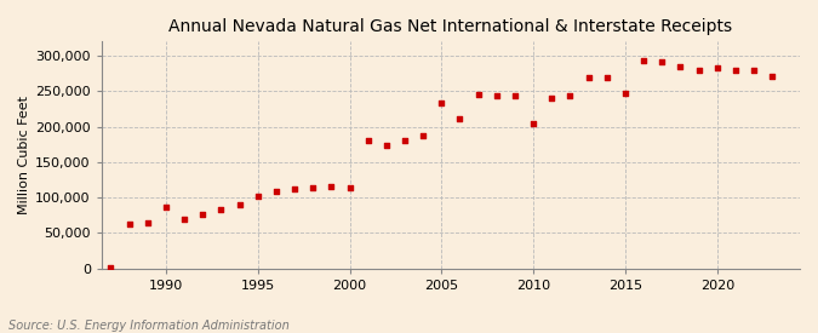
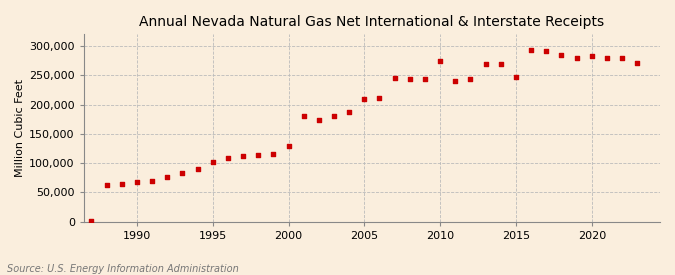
1990: 86,000 -> 68,000
2000: 114,000 -> 129,000
2005: 234,000 -> 210,000
2010: 204,000 -> 275,000
